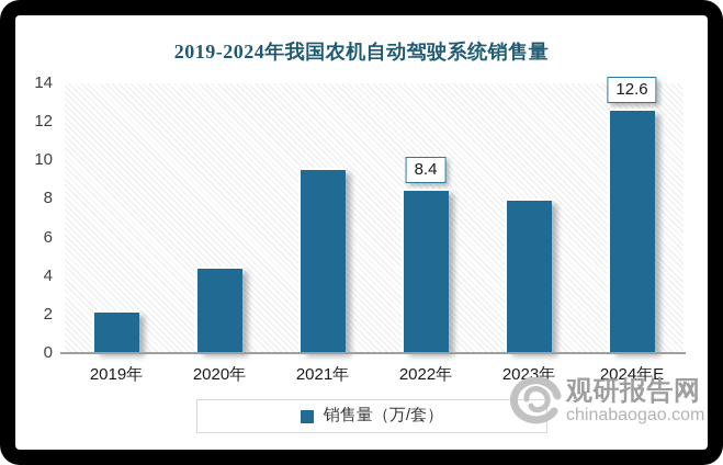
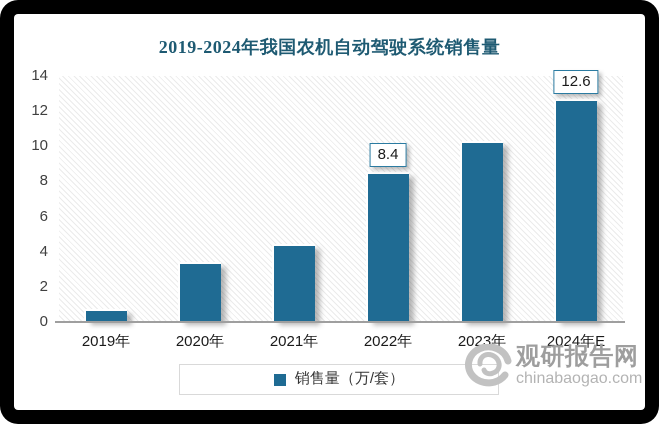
2019年: 2.1 -> 0.6
2020年: 4.4 -> 3.3
2021年: 9.5 -> 4.3
2023年: 7.9 -> 10.2
